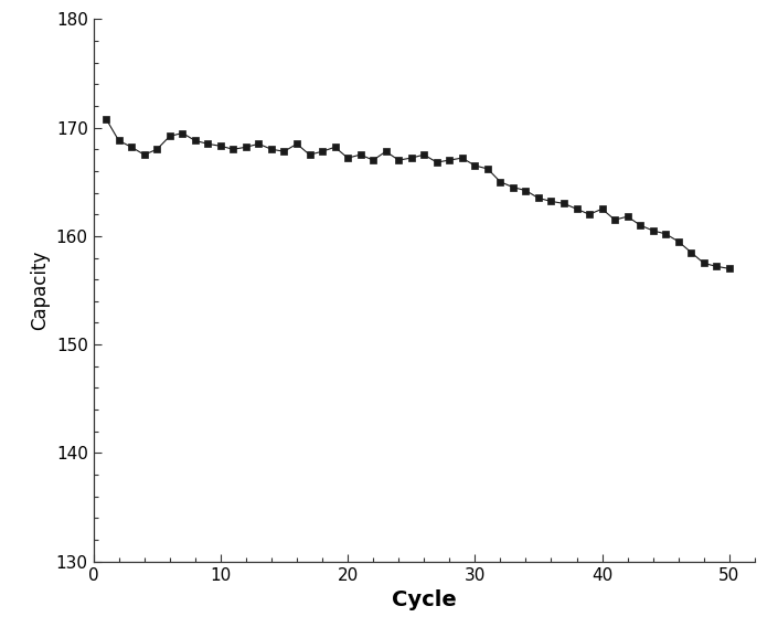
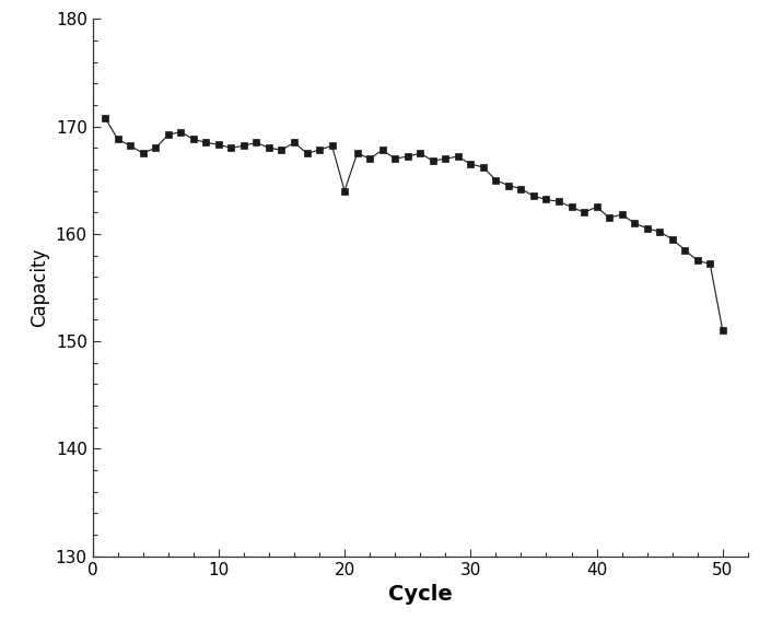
20: 167.2 -> 164.0
50: 157.0 -> 151.0
